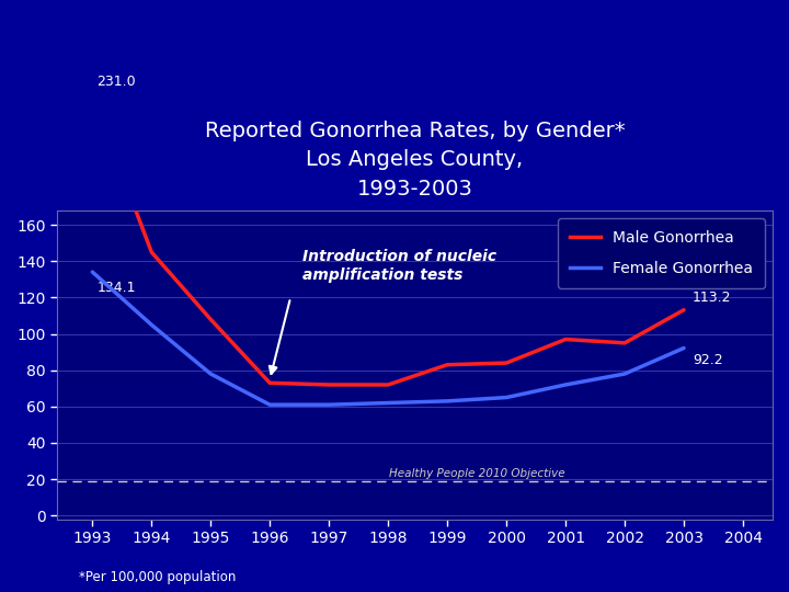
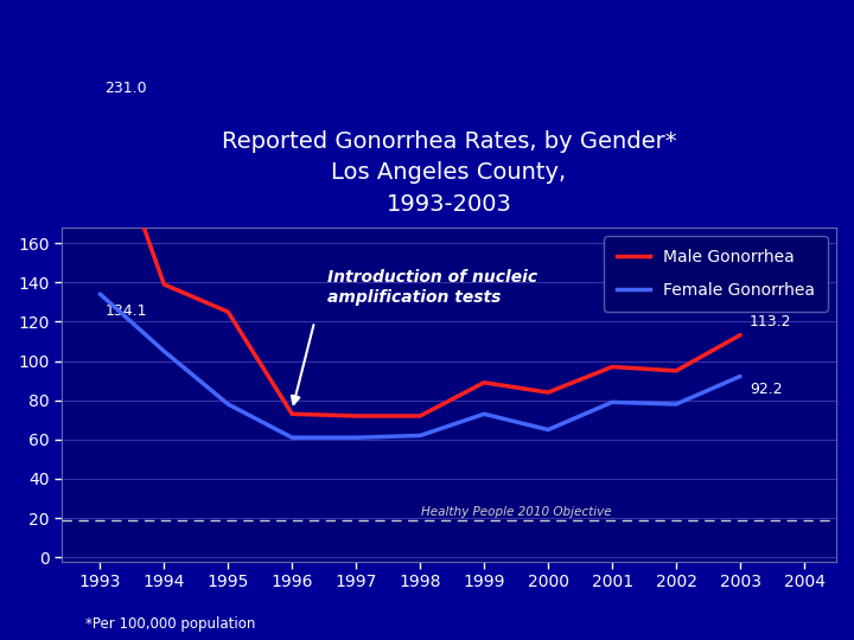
Male Gonorrhea/1994: 145 -> 139
Male Gonorrhea/1995: 108 -> 125
Male Gonorrhea/1999: 83 -> 89
Female Gonorrhea/1999: 63 -> 73
Female Gonorrhea/2001: 72 -> 79
